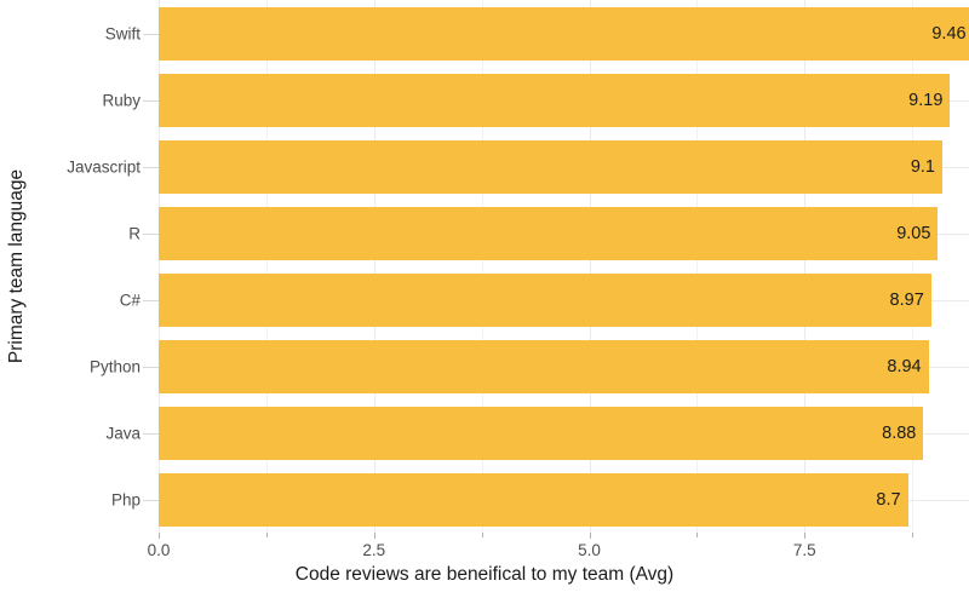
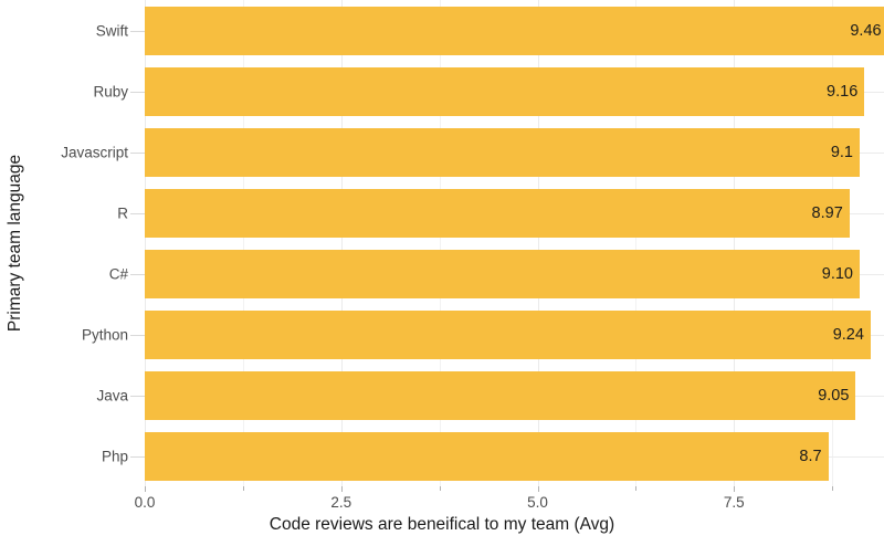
Ruby: 9.19 -> 9.16
R: 9.05 -> 8.97
C#: 8.97 -> 9.10
Python: 8.94 -> 9.24
Java: 8.88 -> 9.05
